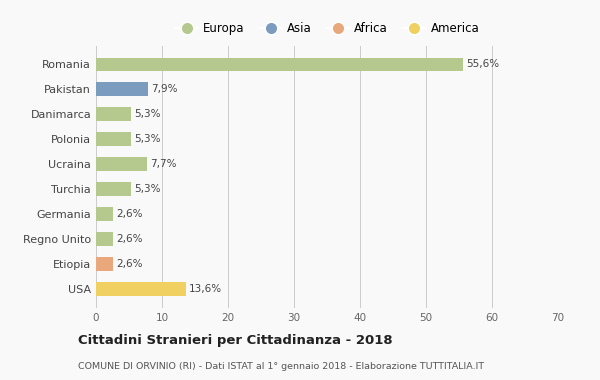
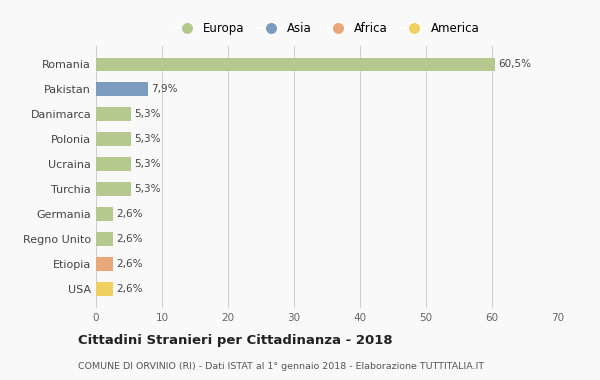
Romania: 55,6% -> 60,5%
Ucraina: 7,7% -> 5,3%
USA: 13,6% -> 2,6%
